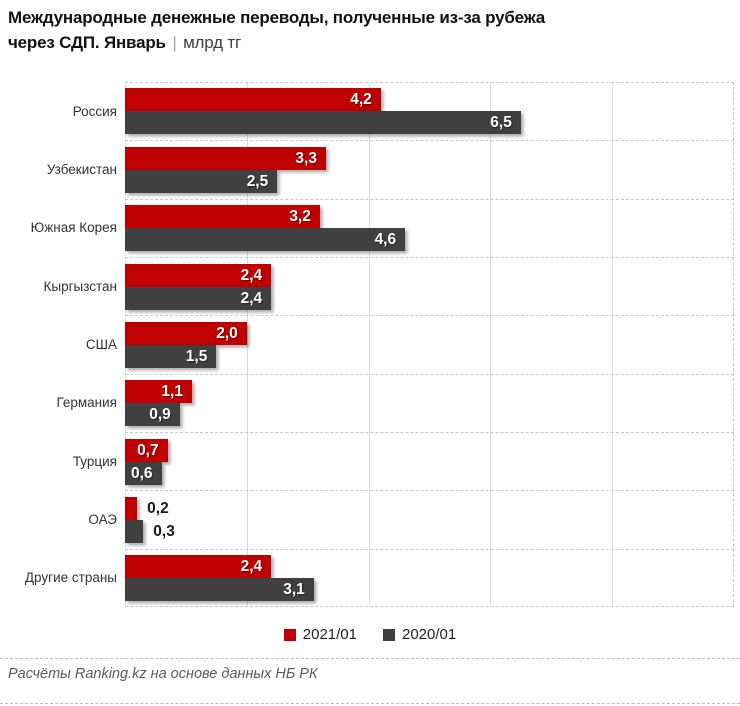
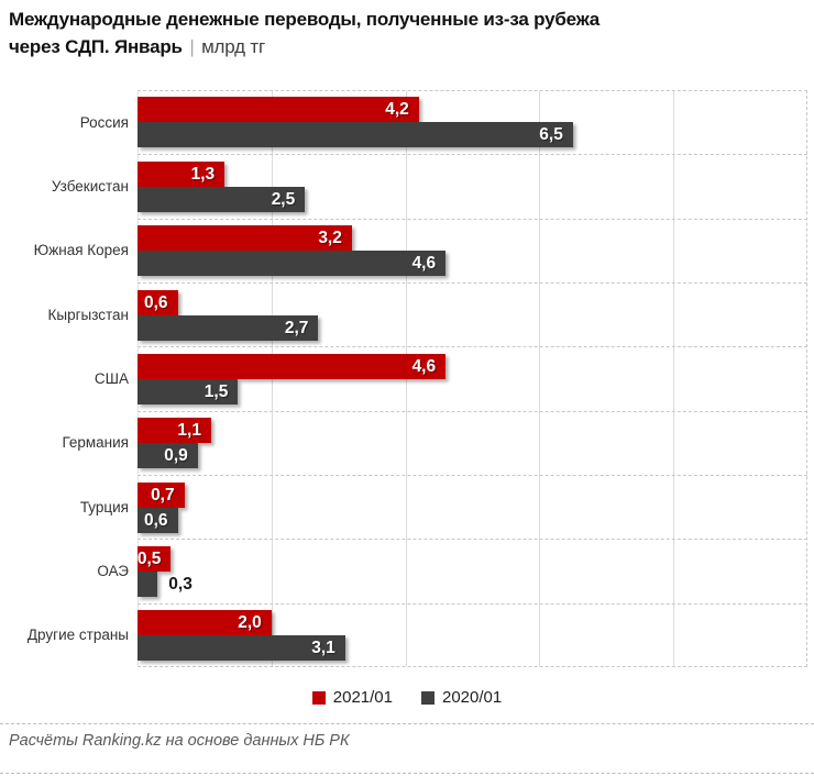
2021/01/Узбекистан: 3,3 -> 1,3
2021/01/Кыргызстан: 2,4 -> 0,6
2020/01/Кыргызстан: 2,4 -> 2,7
2021/01/США: 2,0 -> 4,6
2021/01/ОАЭ: 0,2 -> 0,5
2021/01/Другие страны: 2,4 -> 2,0
